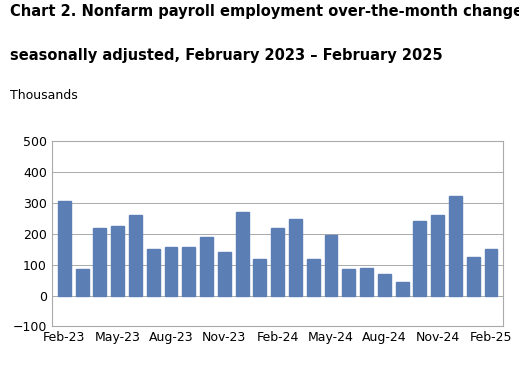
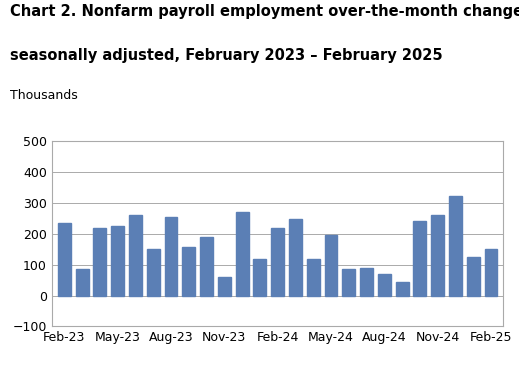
Feb-23: 305 -> 235
Aug-23: 157 -> 255
Nov-23: 140 -> 60
